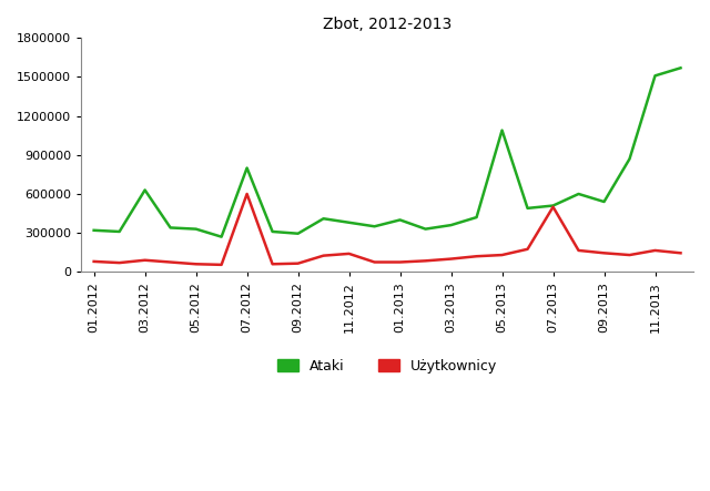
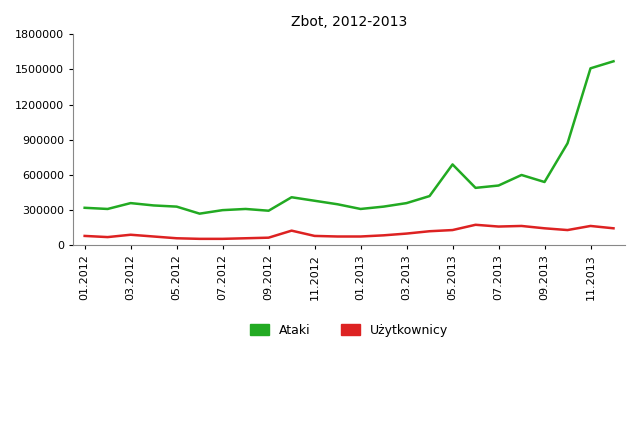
Ataki/03.2012: 630000 -> 360000
Ataki/07.2012: 800000 -> 300000
Użytkownicy/07.2012: 600000 -> 60000
Użytkownicy/11.2012: 140000 -> 80000
Ataki/01.2013: 400000 -> 310000
Ataki/05.2013: 1090000 -> 690000
Użytkownicy/07.2013: 500000 -> 160000
